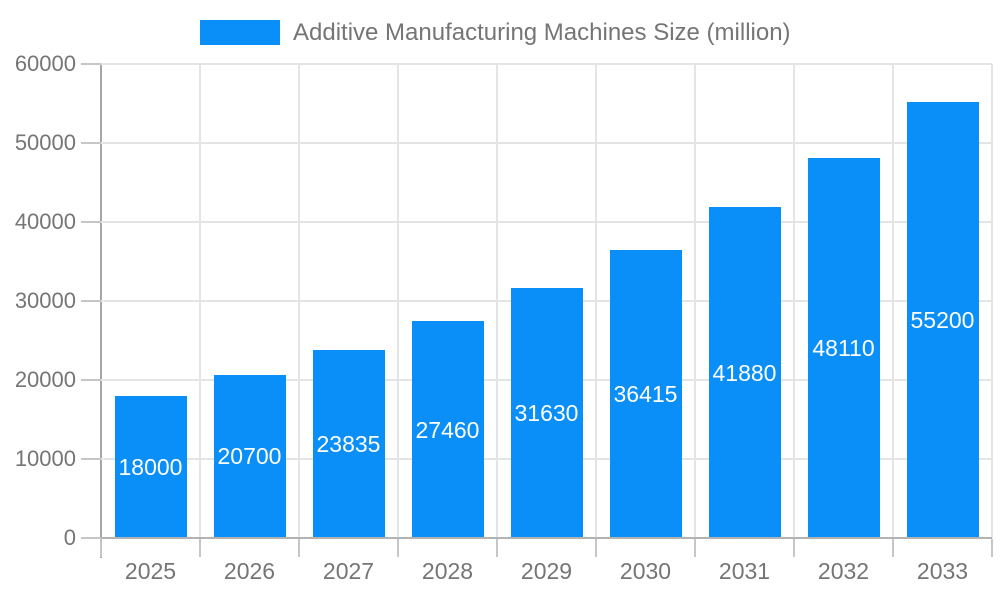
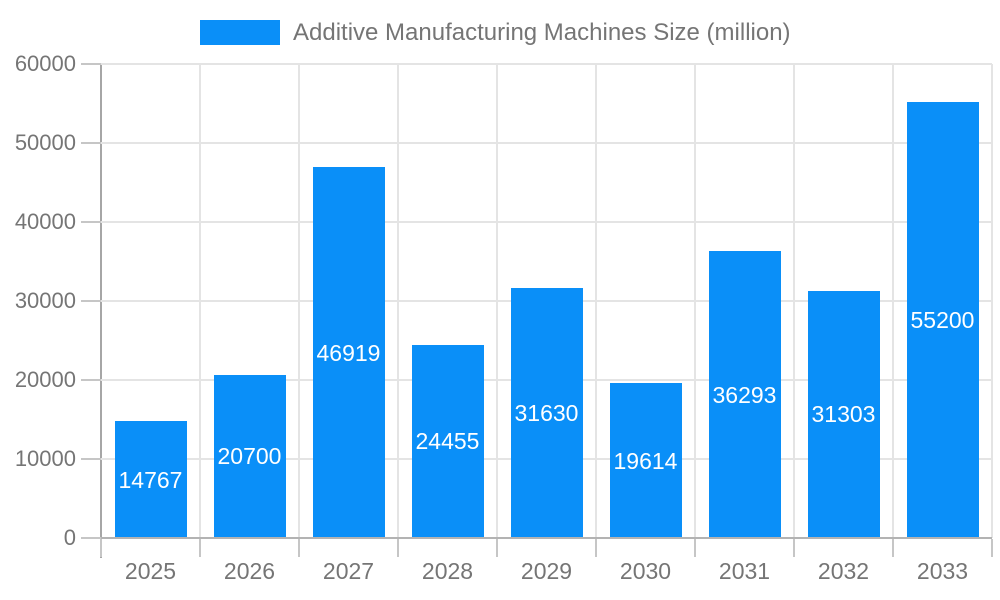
2025: 18000 -> 14767
2027: 23835 -> 46919
2028: 27460 -> 24455
2030: 36415 -> 19614
2031: 41880 -> 36293
2032: 48110 -> 31303
